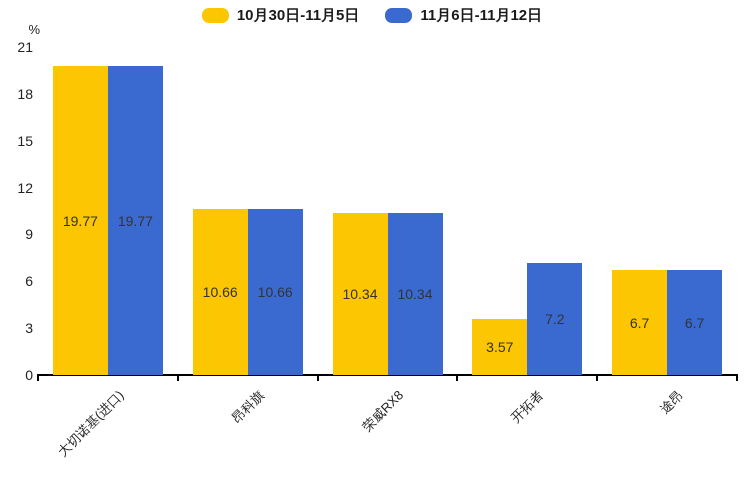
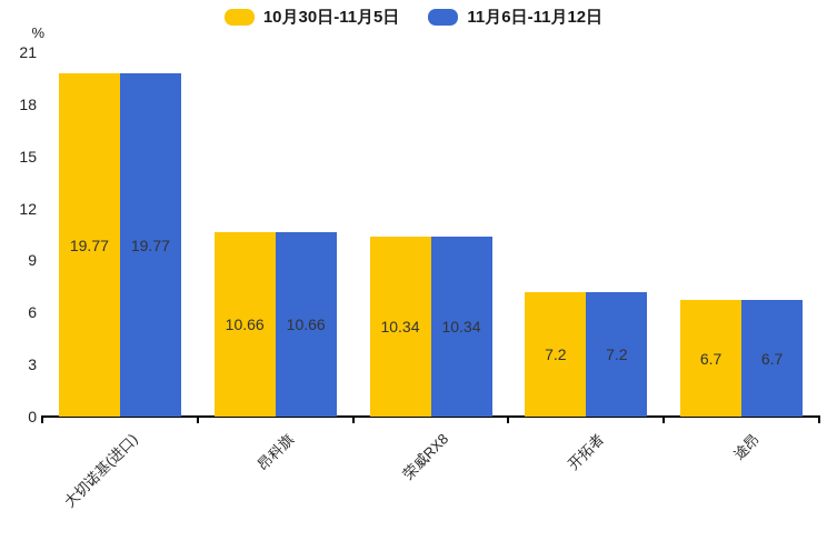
10月30日-11月5日/开拓者: 3.57 -> 7.2
